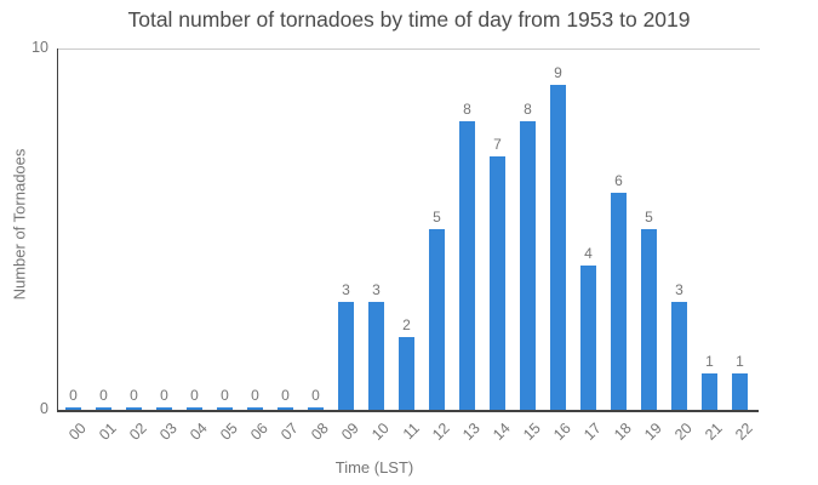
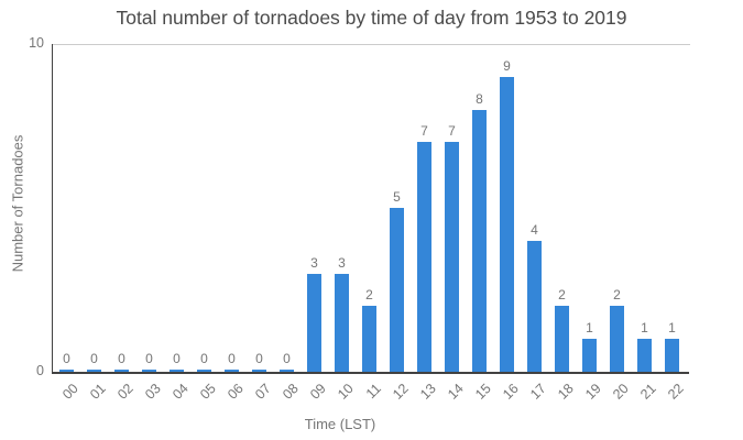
13: 8 -> 7
18: 6 -> 2
19: 5 -> 1
20: 3 -> 2
